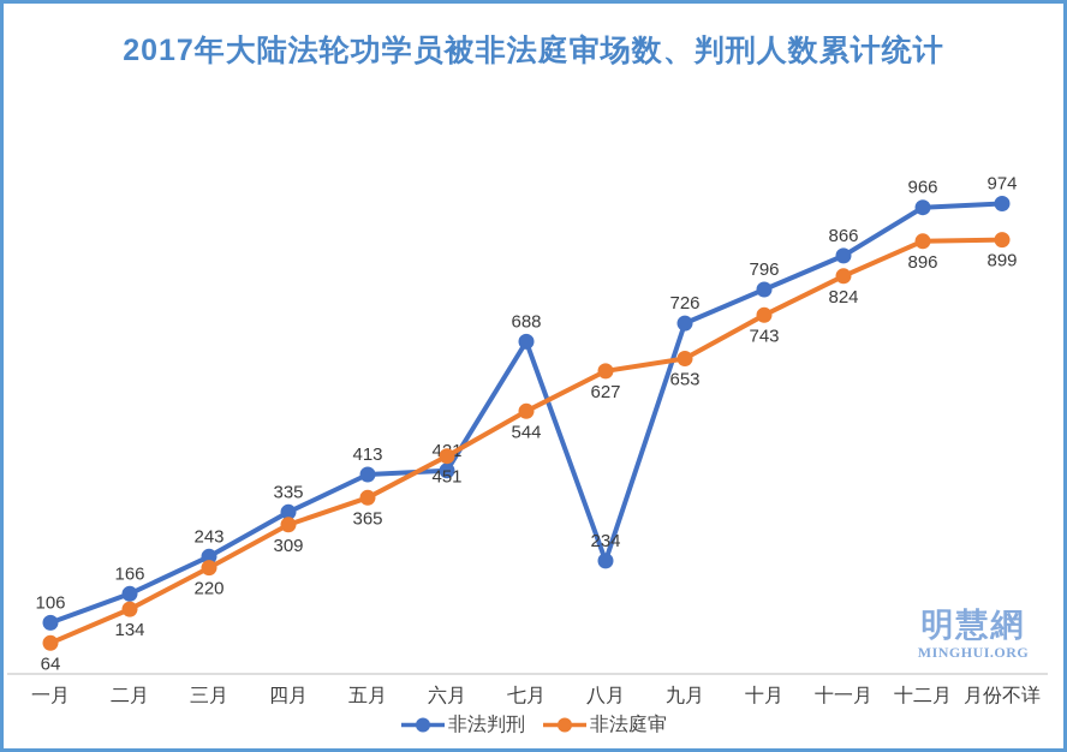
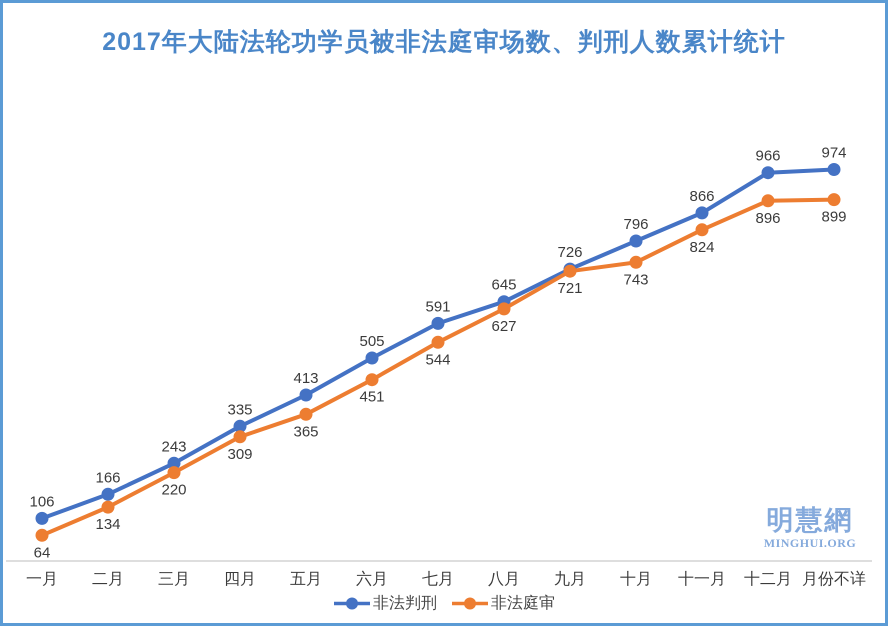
非法判刑/六月: 421 -> 505
非法判刑/七月: 688 -> 591
非法判刑/八月: 234 -> 645
非法庭审/九月: 653 -> 721
